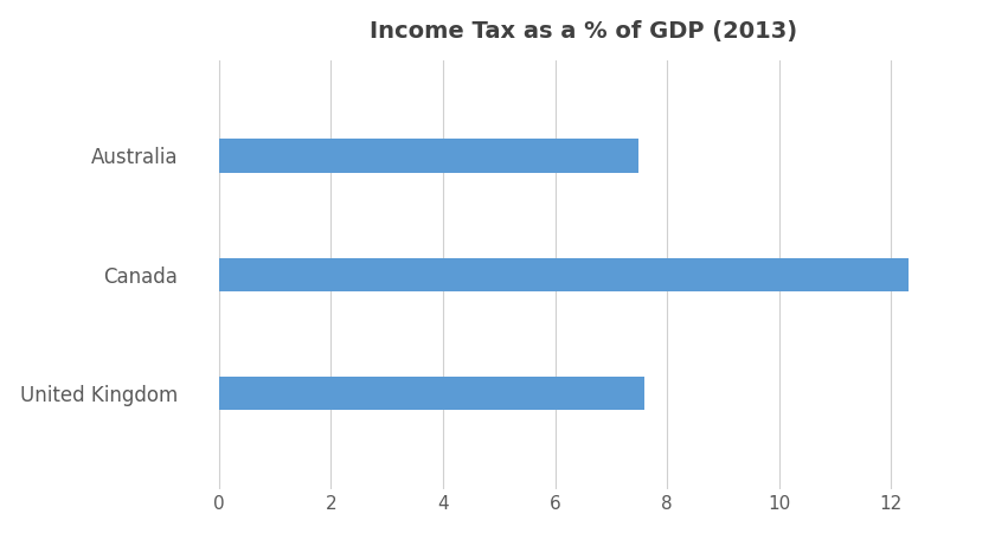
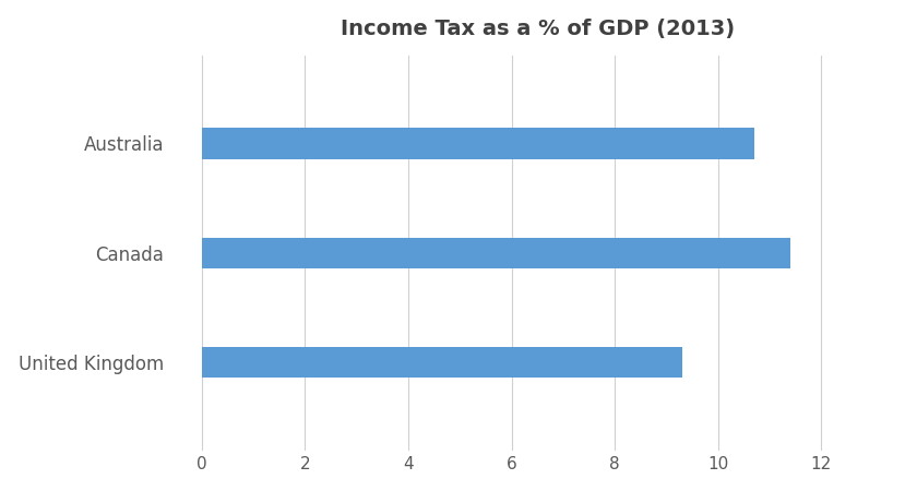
Australia: 7.5 -> 10.7
Canada: 12.3 -> 11.4
United Kingdom: 7.6 -> 9.3
